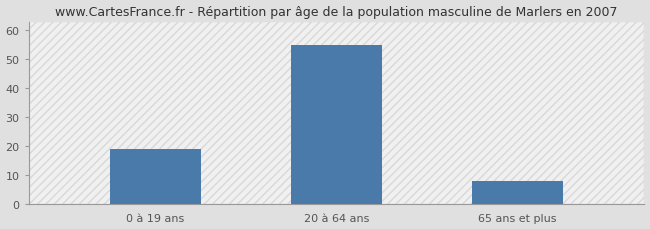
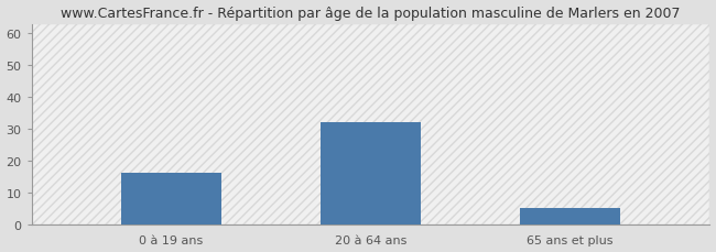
0 à 19 ans: 19 -> 16
20 à 64 ans: 55 -> 32
65 ans et plus: 8 -> 5
